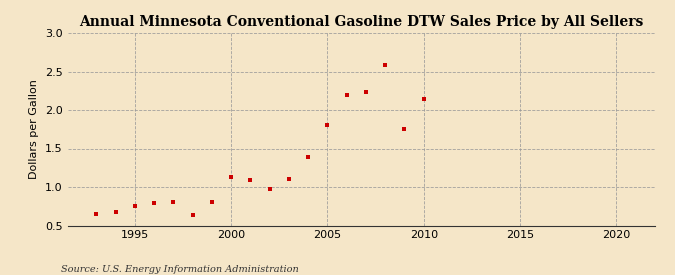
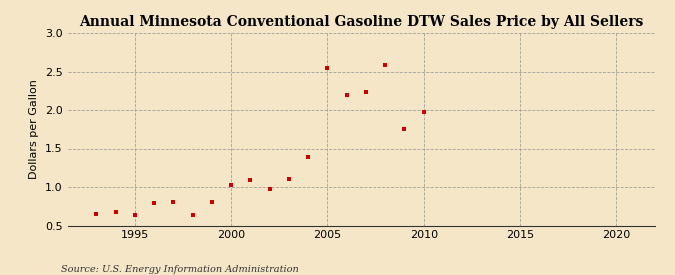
1995: 0.75 -> 0.64
2000: 1.13 -> 1.02
2005: 1.80 -> 2.54
2010: 2.14 -> 1.98
